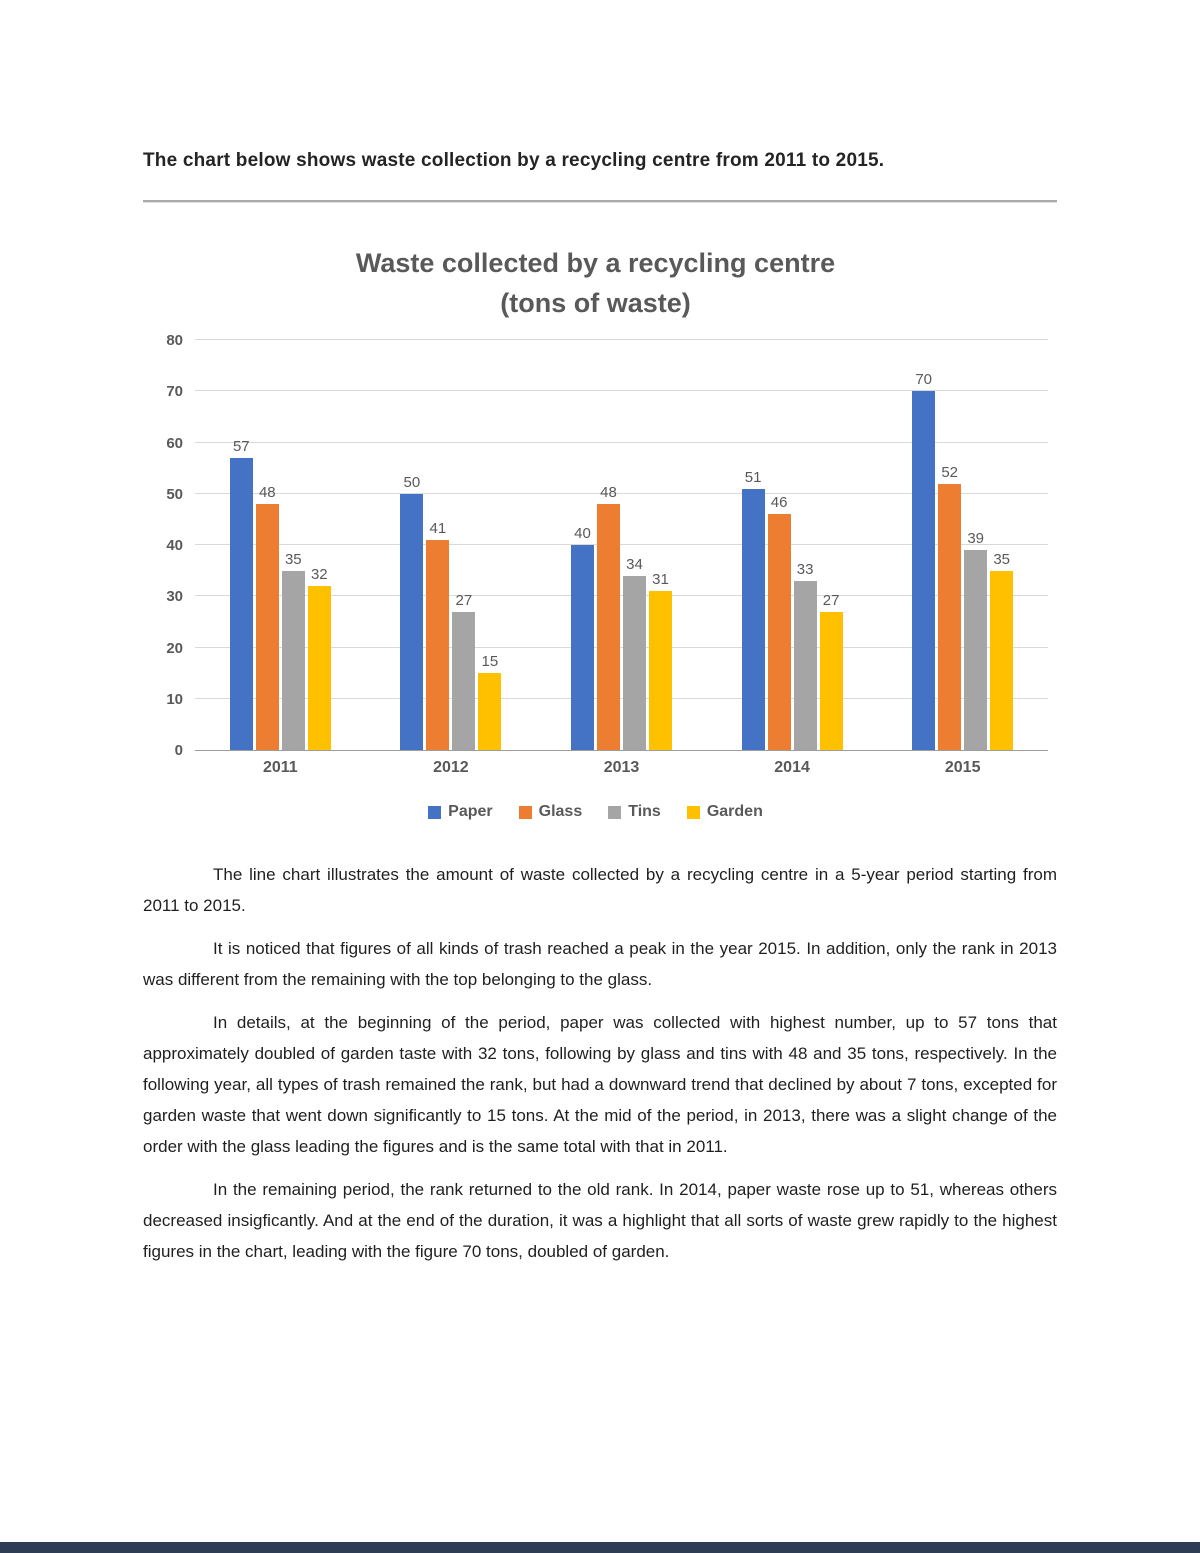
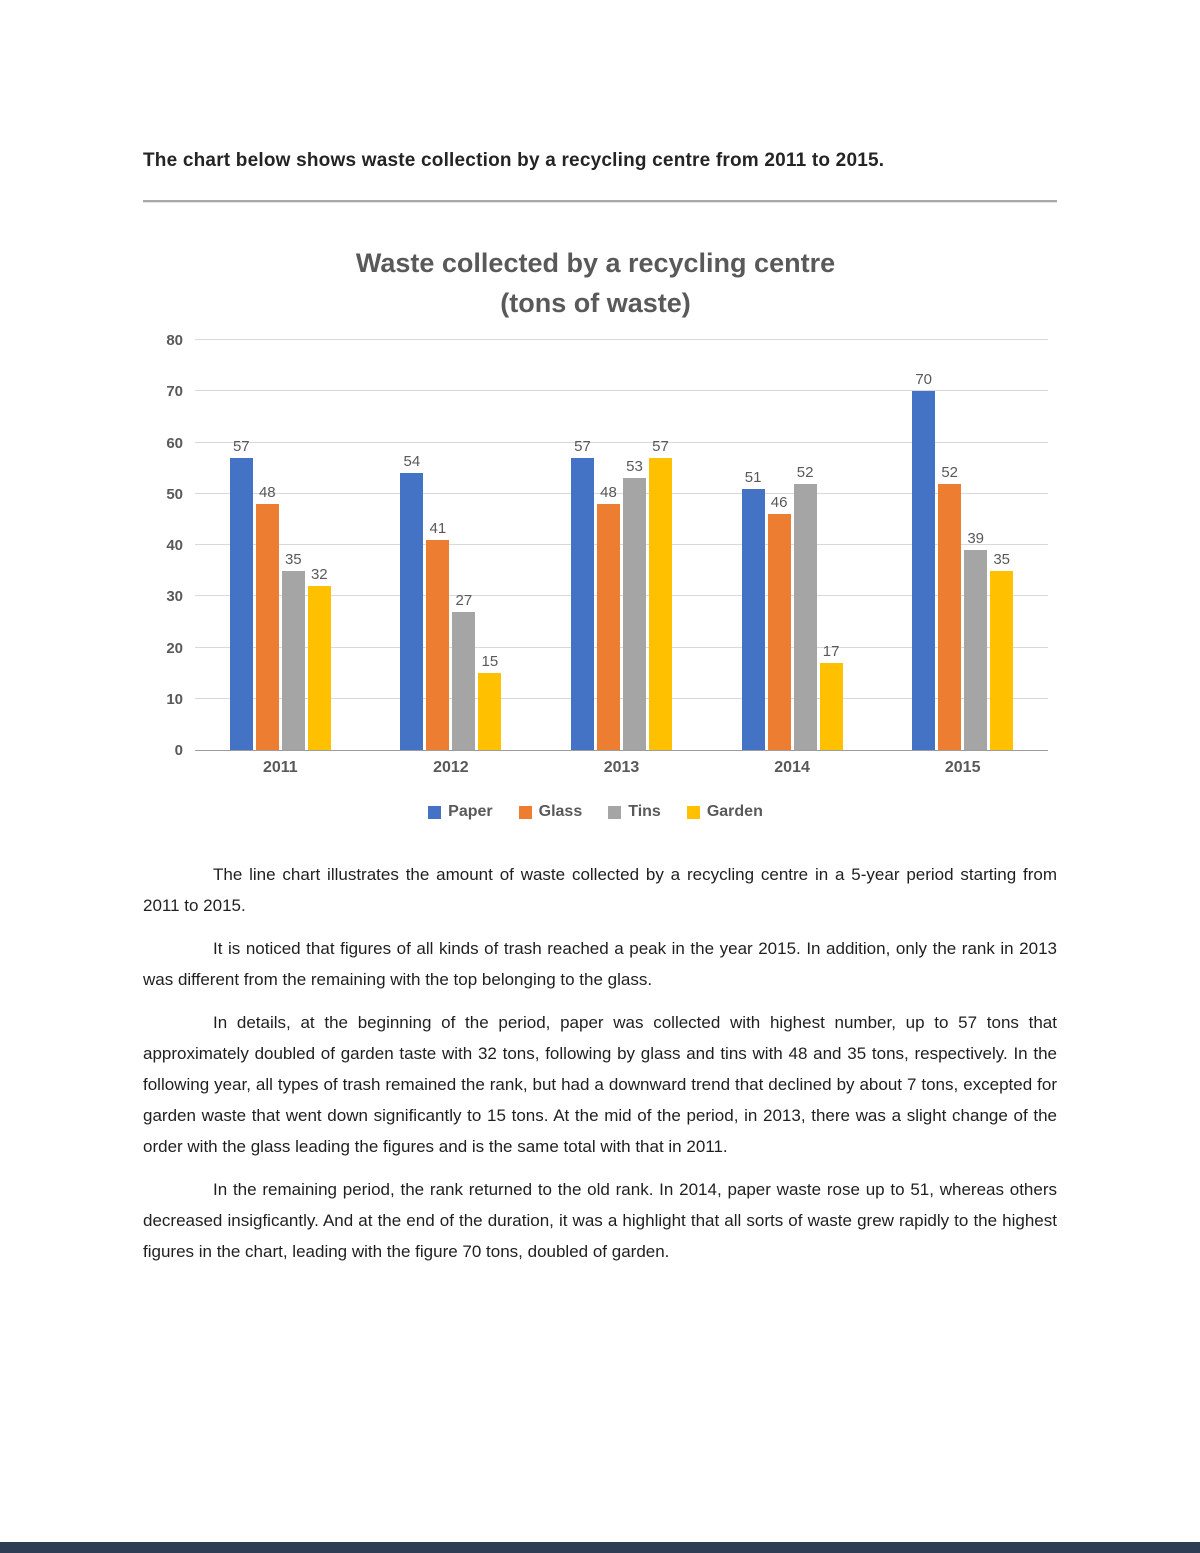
Paper/2012: 50 -> 54
Paper/2013: 40 -> 57
Tins/2013: 34 -> 53
Garden/2013: 31 -> 57
Tins/2014: 33 -> 52
Garden/2014: 27 -> 17
